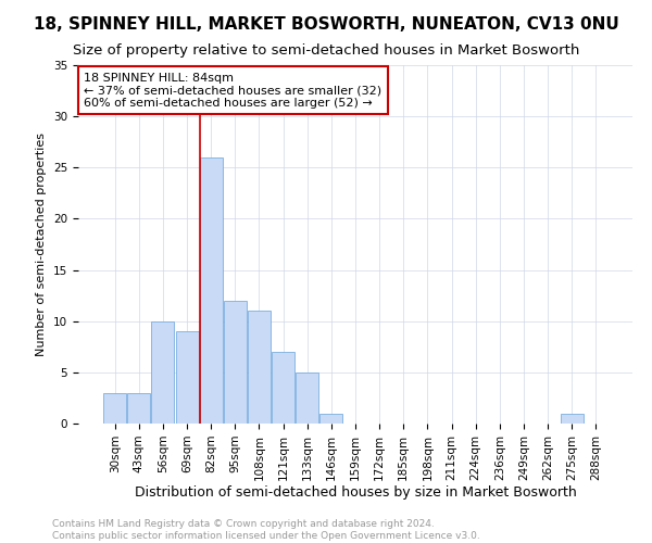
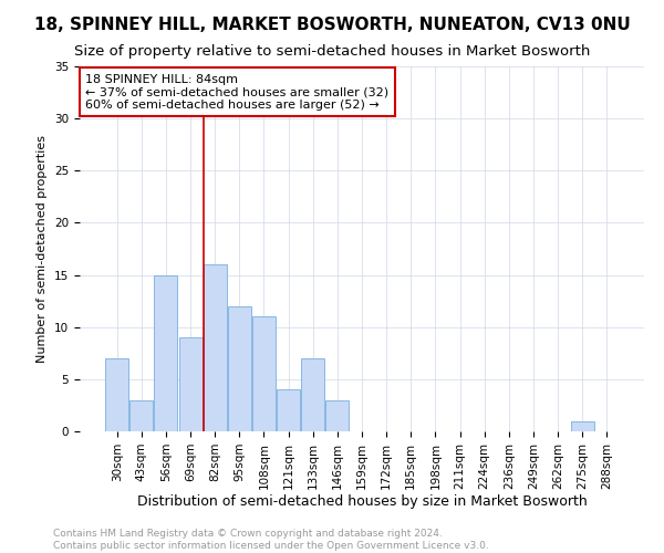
30sqm: 3 -> 7
56sqm: 10 -> 15
82sqm: 26 -> 16
121sqm: 7 -> 4
133sqm: 5 -> 7
146sqm: 1 -> 3
